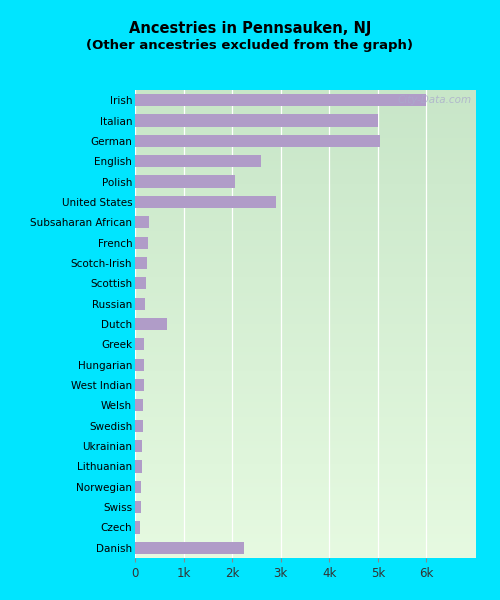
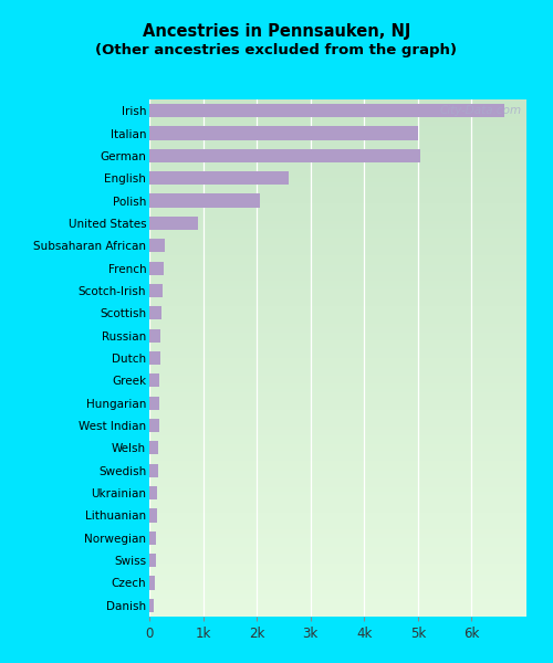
Irish: 6.00k -> 6.60k
United States: 2.90k -> 0.90k
Dutch: 0.65k -> 0.20k
Danish: 2.25k -> 0.08k
